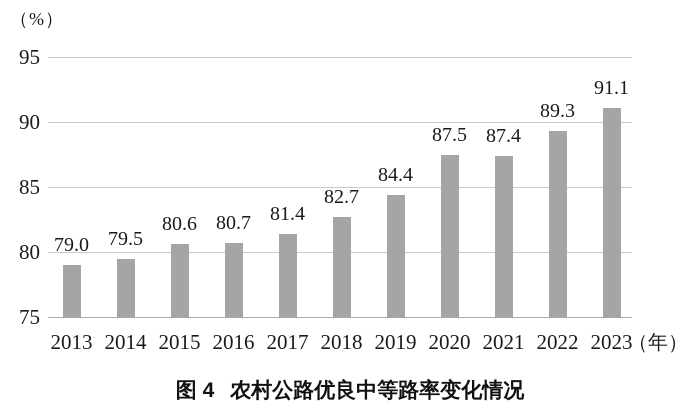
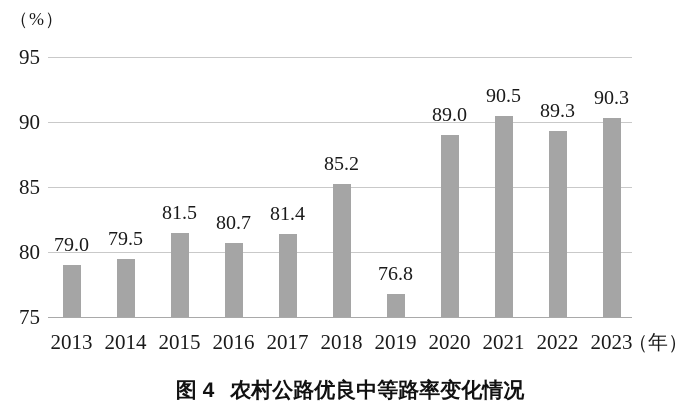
2015: 80.6 -> 81.5
2018: 82.7 -> 85.2
2019: 84.4 -> 76.8
2020: 87.5 -> 89.0
2021: 87.4 -> 90.5
2023: 91.1 -> 90.3
